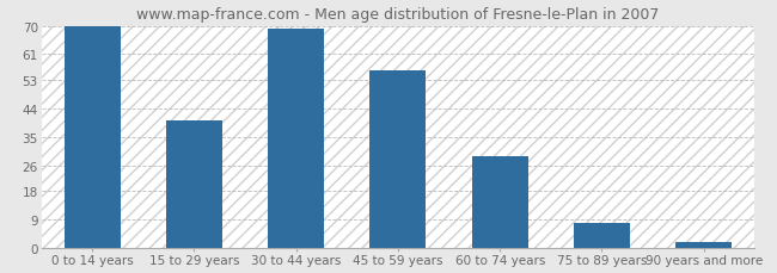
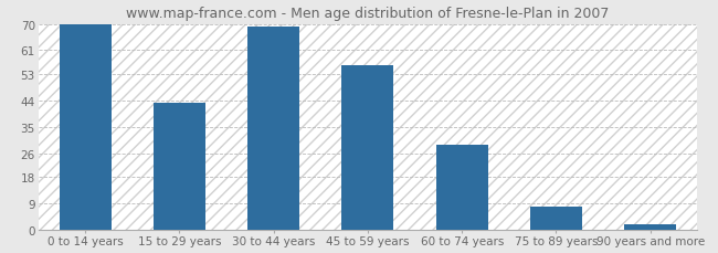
15 to 29 years: 40 -> 43
